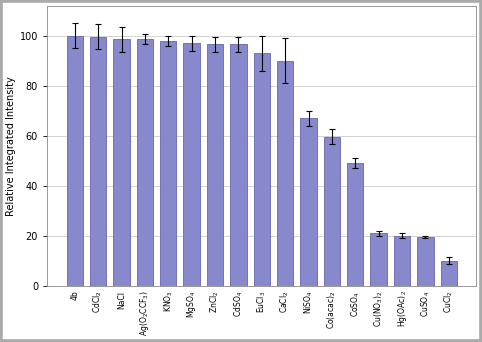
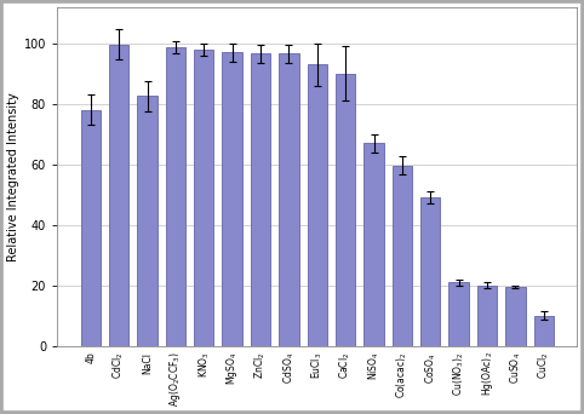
4b: 100.0 -> 78.0
NaCl: 98.5 -> 82.5
